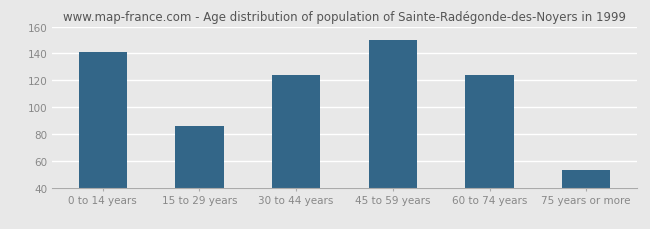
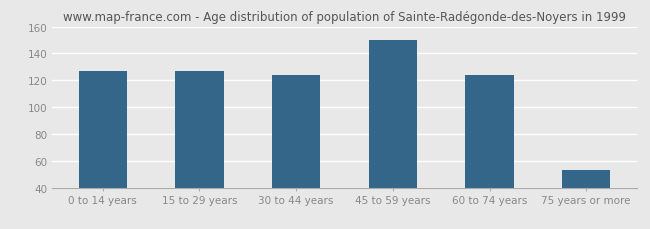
0 to 14 years: 141 -> 127
15 to 29 years: 86 -> 127
